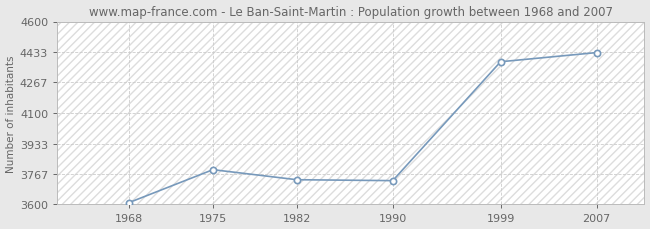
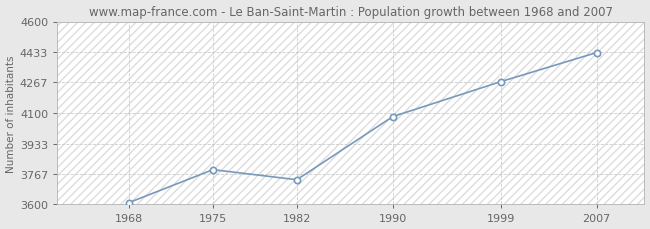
1990: 3730 -> 4080
1999: 4380 -> 4270
